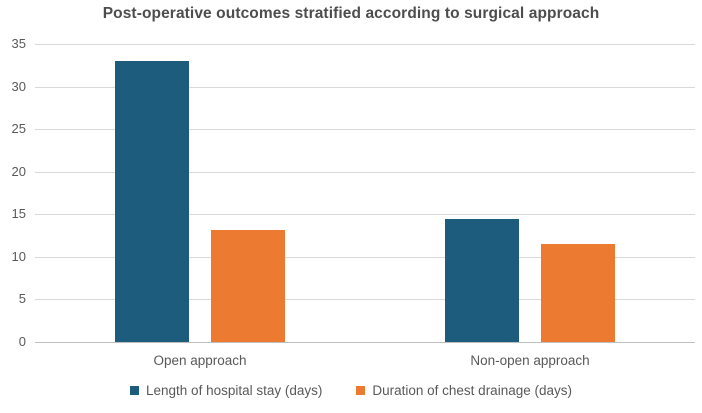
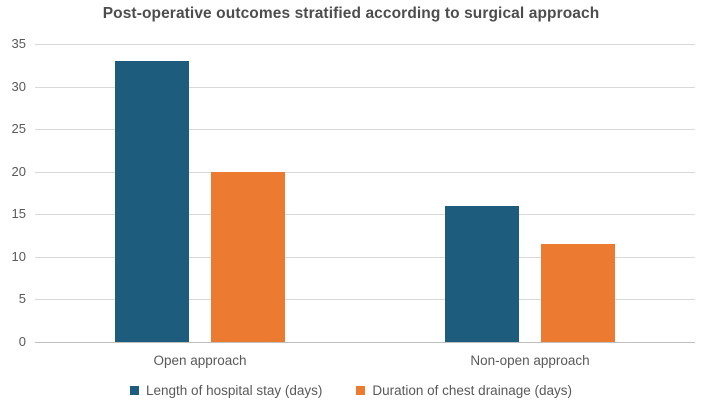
Duration of chest drainage (days)/Open approach: 13 -> 20
Length of hospital stay (days)/Non-open approach: 14 -> 16
